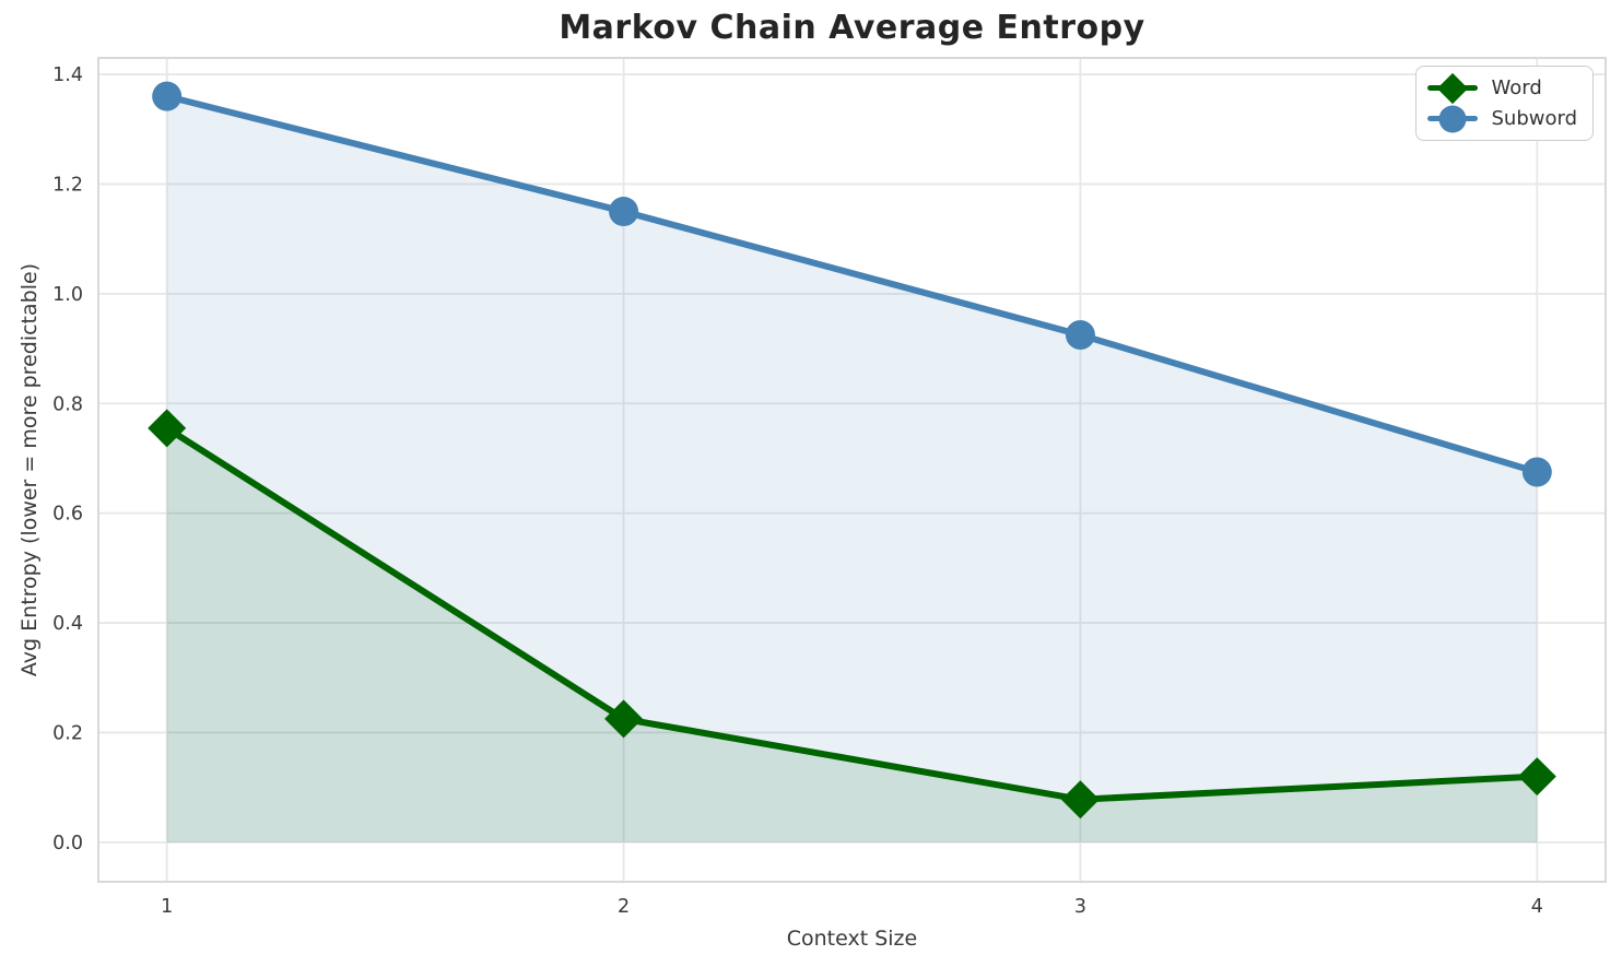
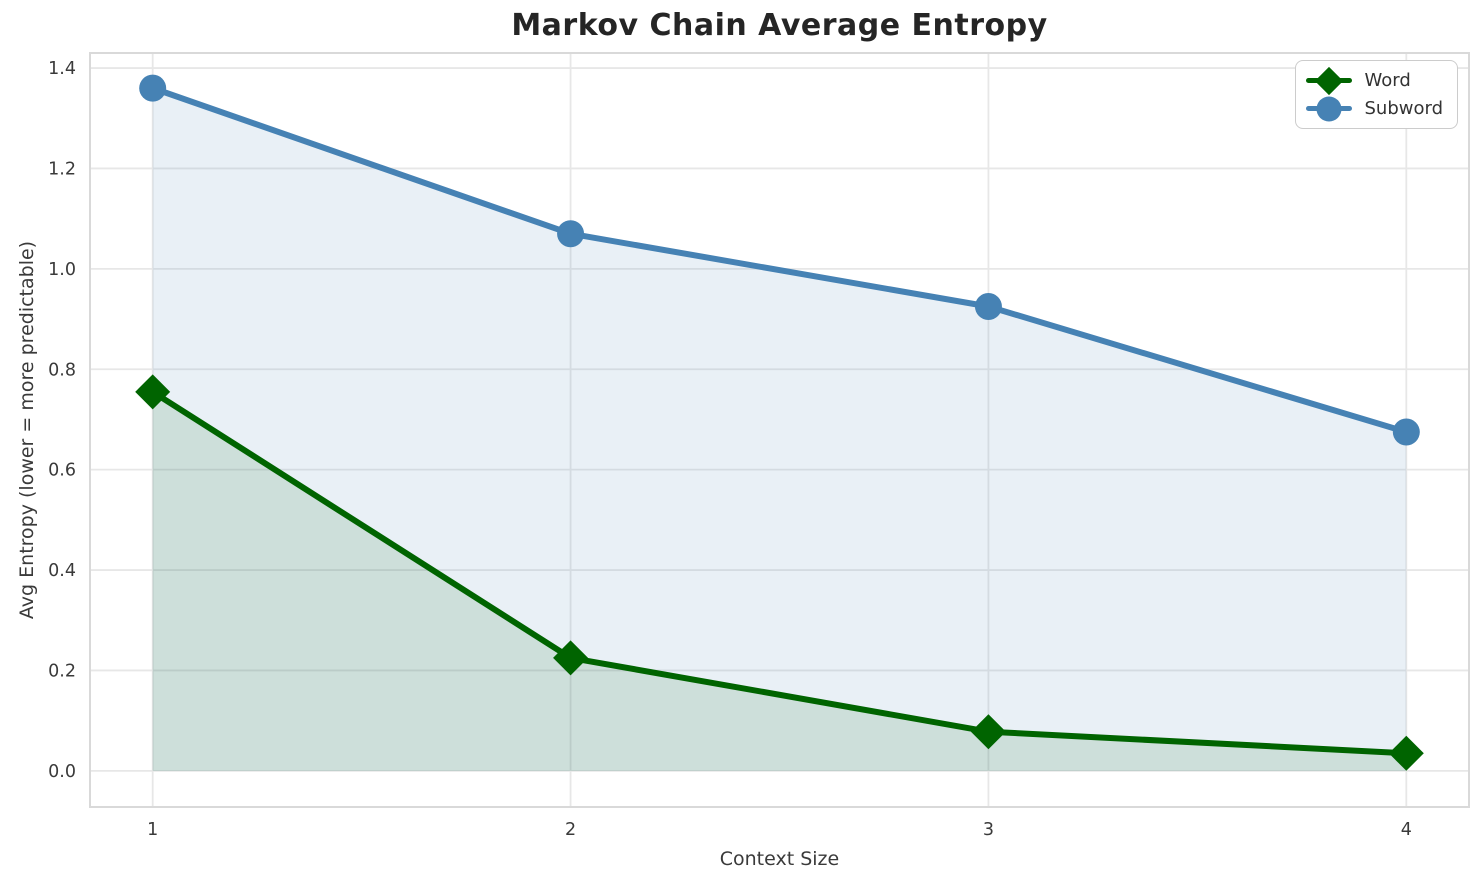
Subword/2: 1.15 -> 1.07
Word/4: 0.12 -> 0.04
